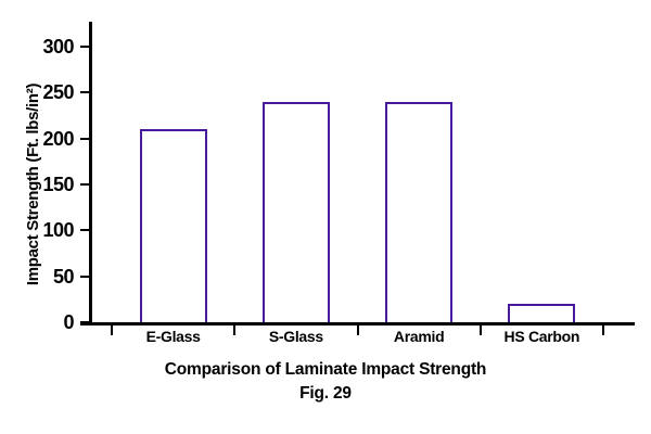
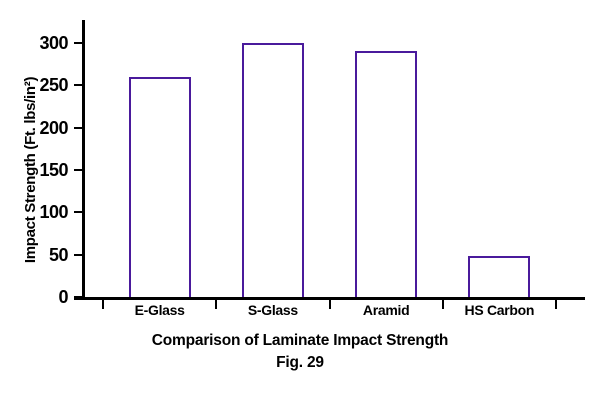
E-Glass: 210 -> 260
S-Glass: 240 -> 300
Aramid: 240 -> 290
HS Carbon: 20 -> 50
